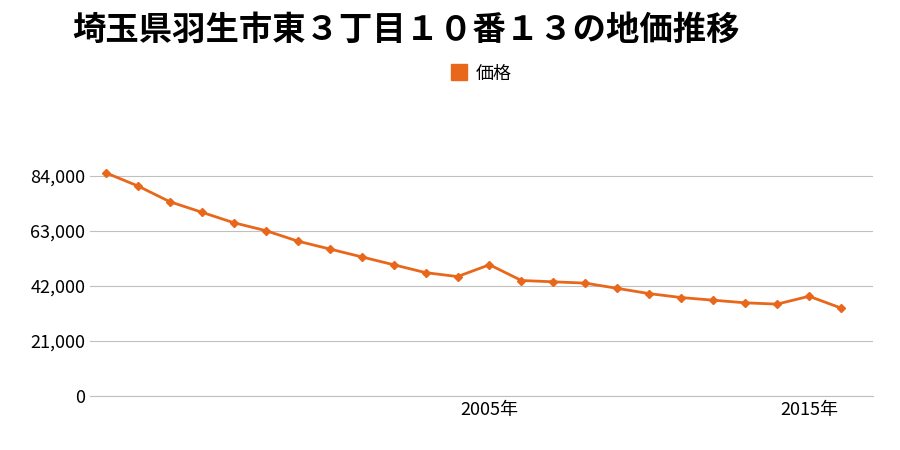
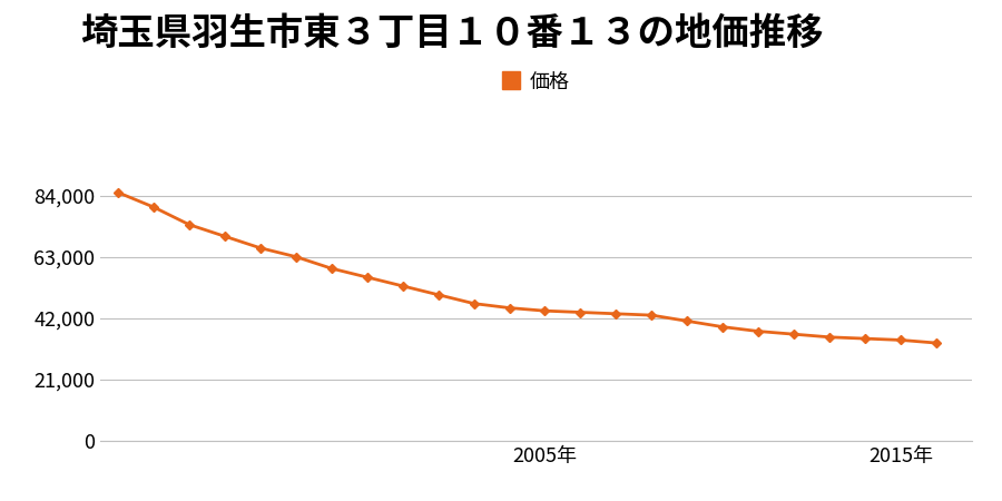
2005年: 50,000 -> 44,500
2015年: 38,000 -> 34,500
